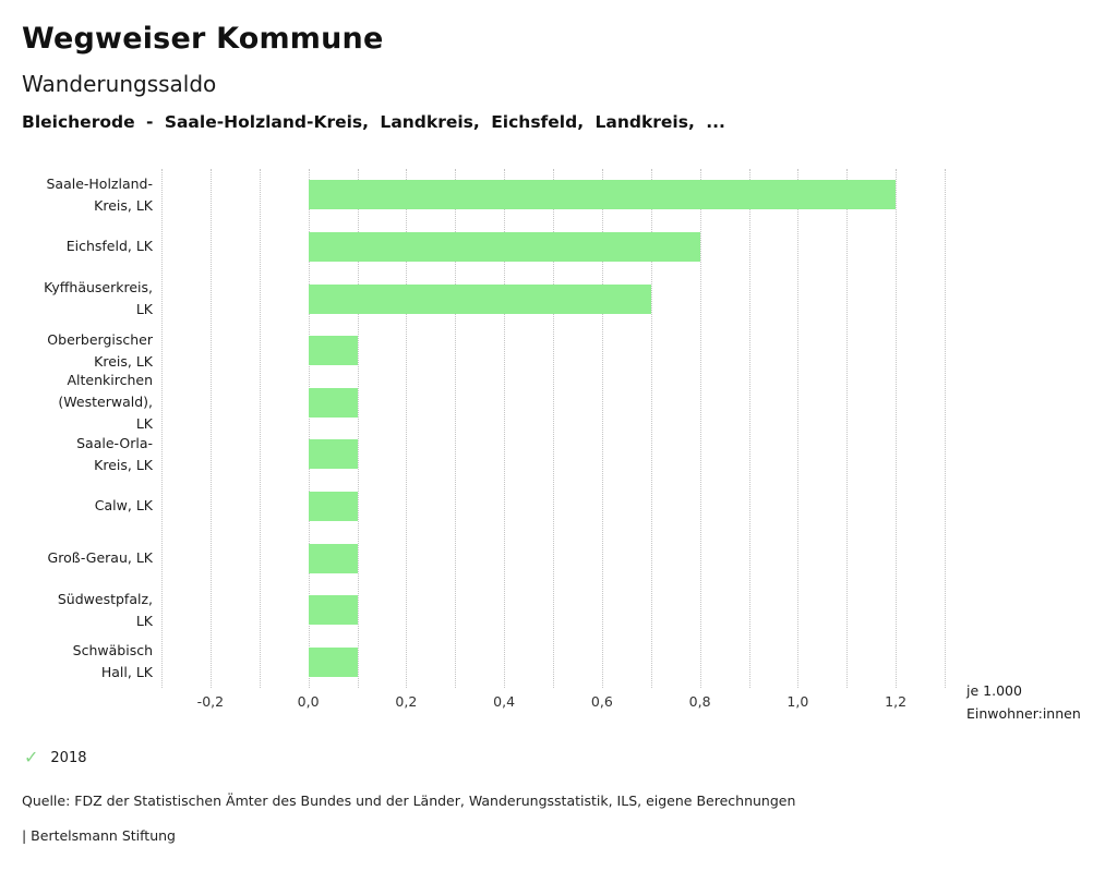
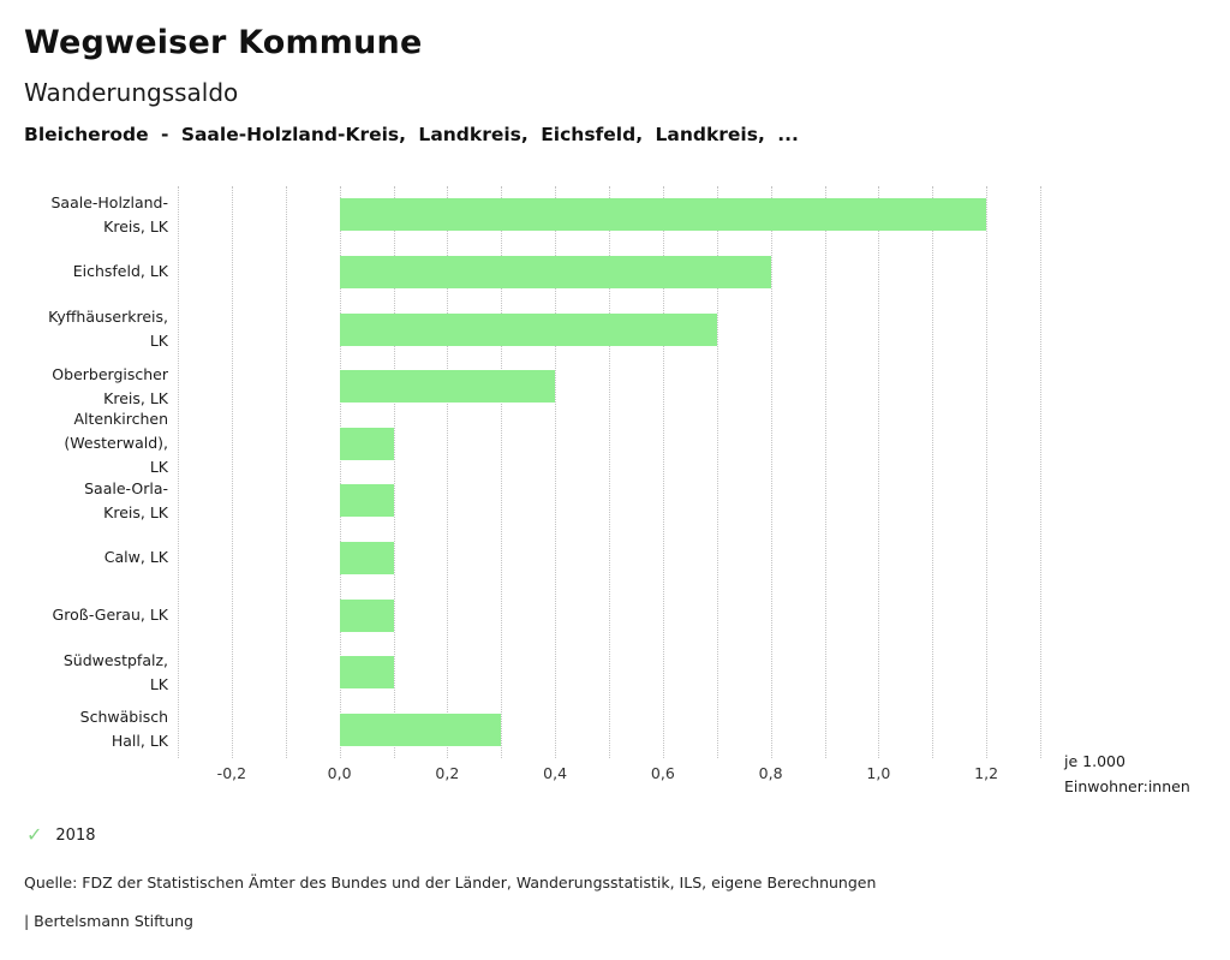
Oberbergischer Kreis, LK: 0,1 -> 0,4
Schwäbisch Hall, LK: 0,1 -> 0,3
